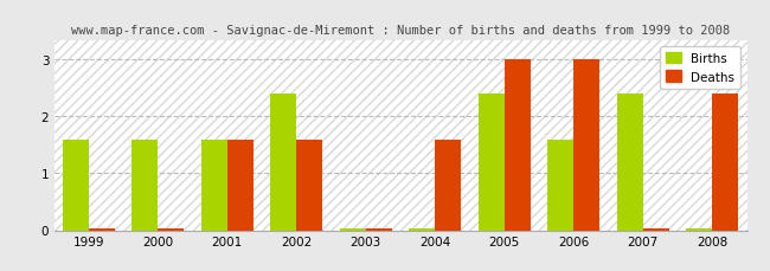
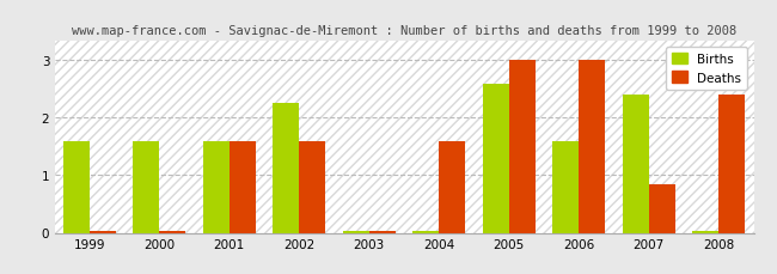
Births/2002: 2.40 -> 2.25
Births/2005: 2.40 -> 2.60
Deaths/2007: 0.03 -> 0.85
